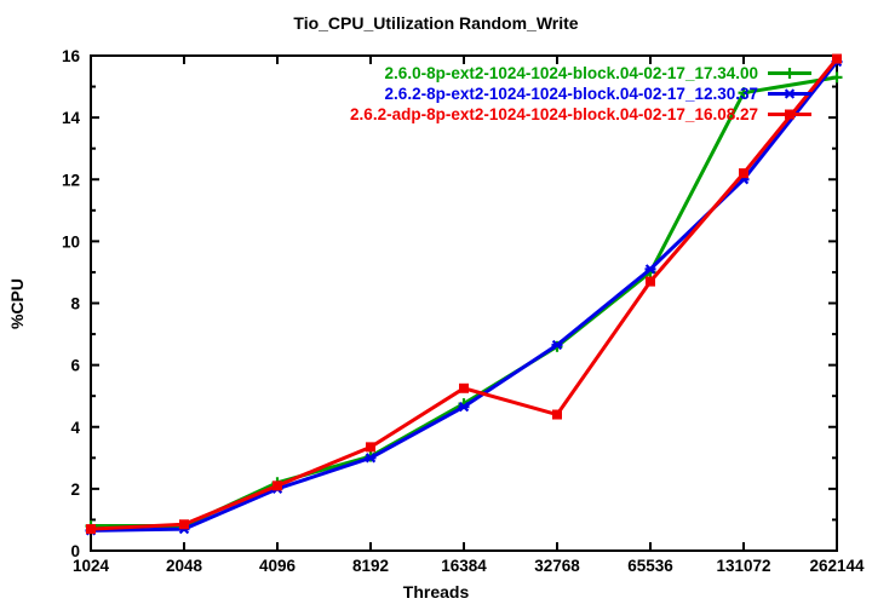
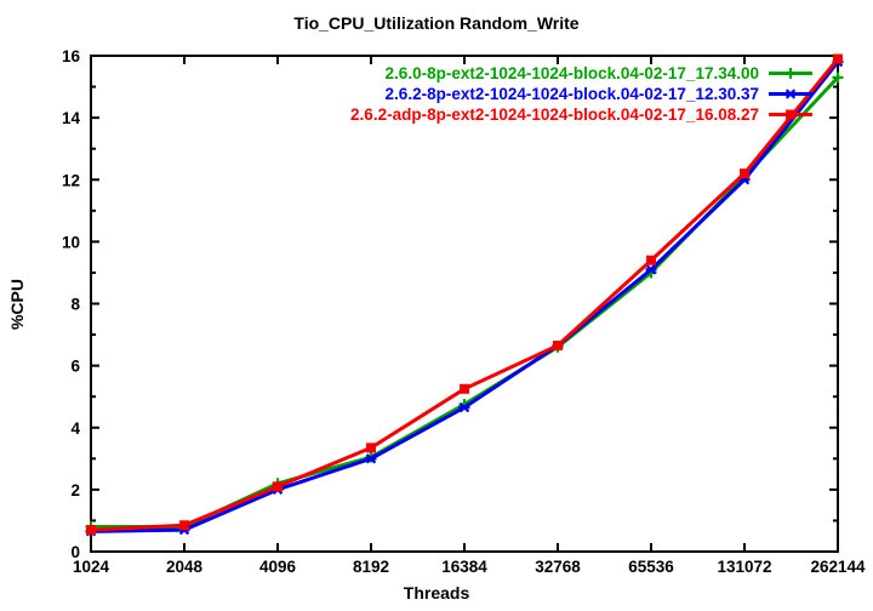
2.6.2-adp-8p-ext2-1024-1024-block.04-02-17_16.08.27/32768: 4.4 -> 6.7
2.6.2-adp-8p-ext2-1024-1024-block.04-02-17_16.08.27/65536: 8.7 -> 9.4
2.6.0-8p-ext2-1024-1024-block.04-02-17_17.34.00/131072: 14.8 -> 12.1
